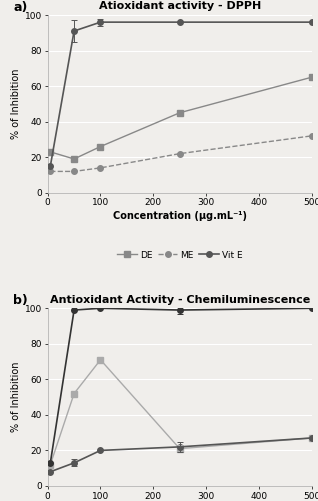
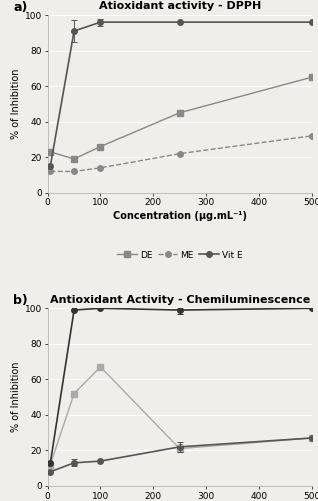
Antioxidant Activity - Chemiluminescence/DE/100: 71 -> 67
Antioxidant Activity - Chemiluminescence/ME/100: 20 -> 14
